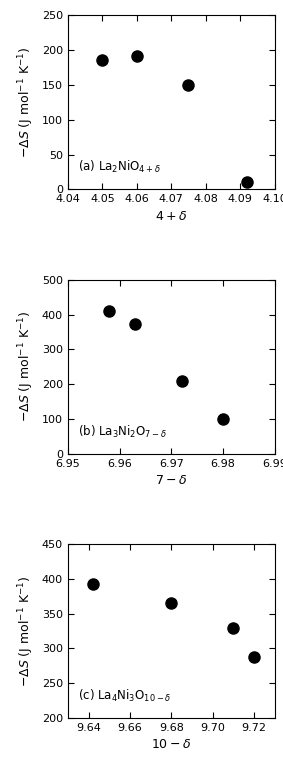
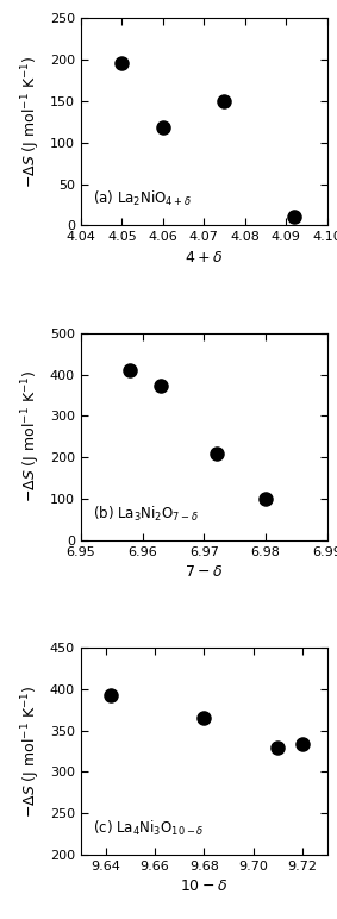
4.05: 186 -> 196
4.06: 191 -> 118
9.72: 287 -> 334
